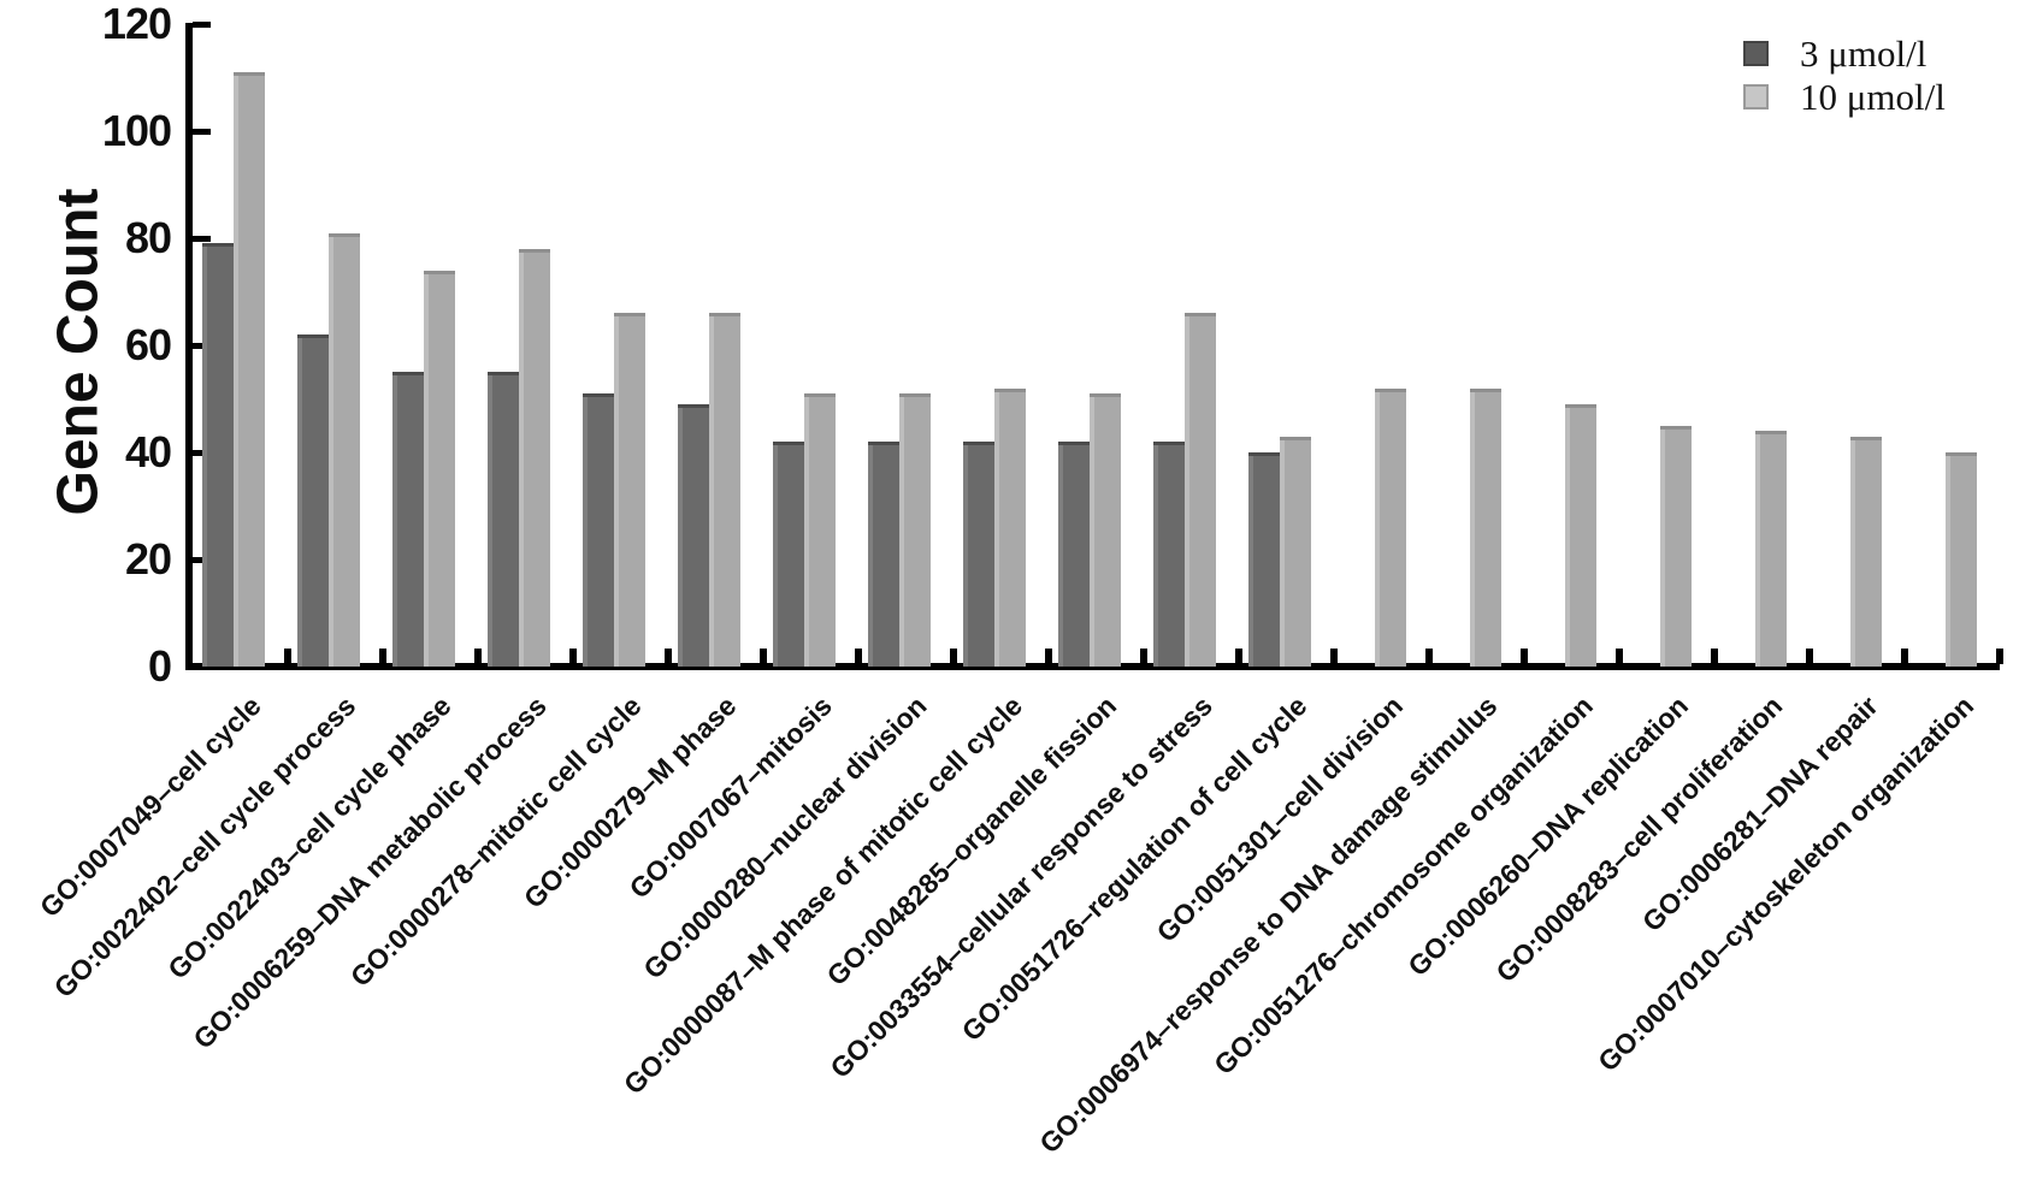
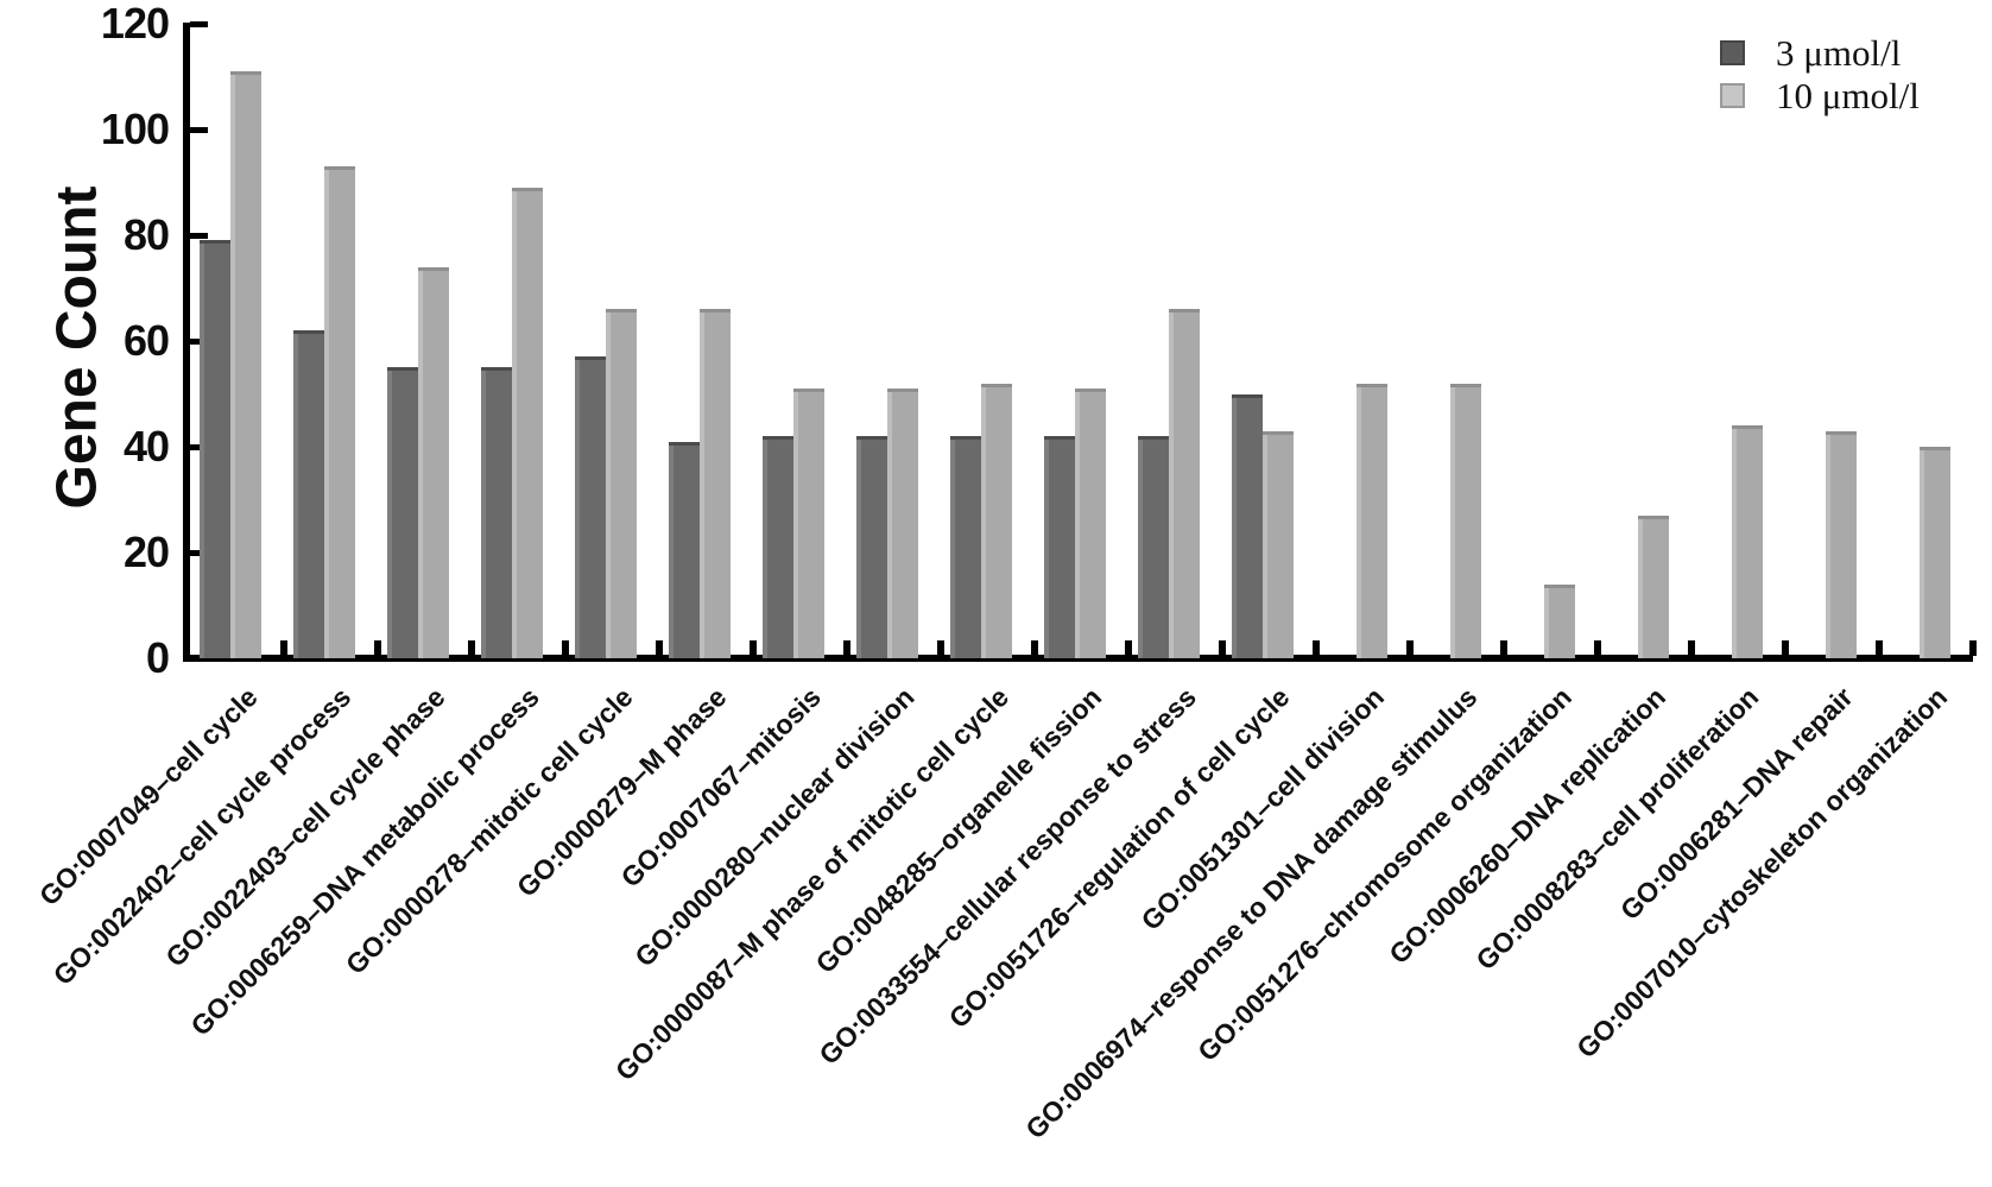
10 μmol/l/GO:0022402–cell cycle process: 81 -> 93
10 μmol/l/GO:0006259–DNA metabolic process: 78 -> 89
3 μmol/l/GO:0000278–mitotic cell cycle: 51 -> 57
3 μmol/l/GO:0000279–M phase: 49 -> 41
3 μmol/l/GO:0051726–regulation of cell cycle: 40 -> 50
10 μmol/l/GO:0051276–chromosome organization: 49 -> 14
10 μmol/l/GO:0006260–DNA replication: 45 -> 27
